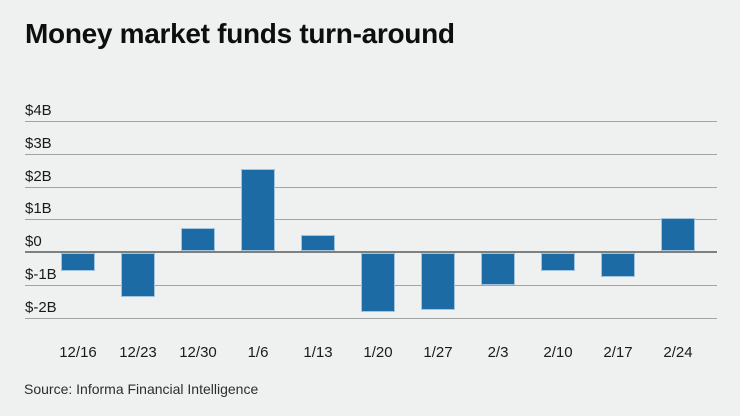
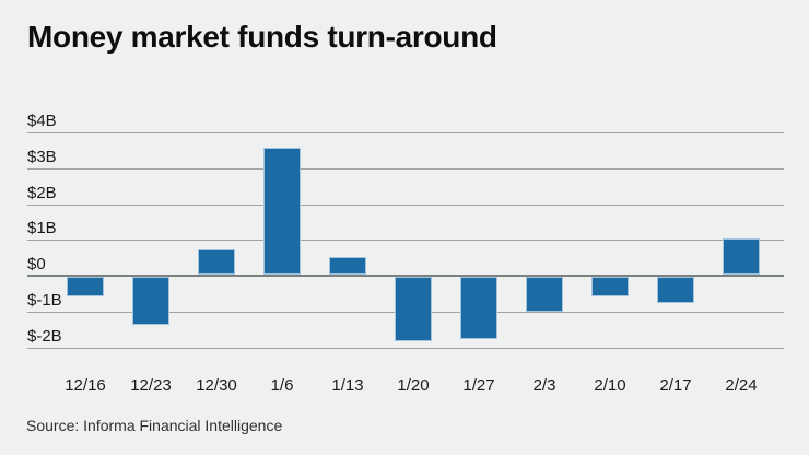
1/6: $2.5B -> $3.5B
